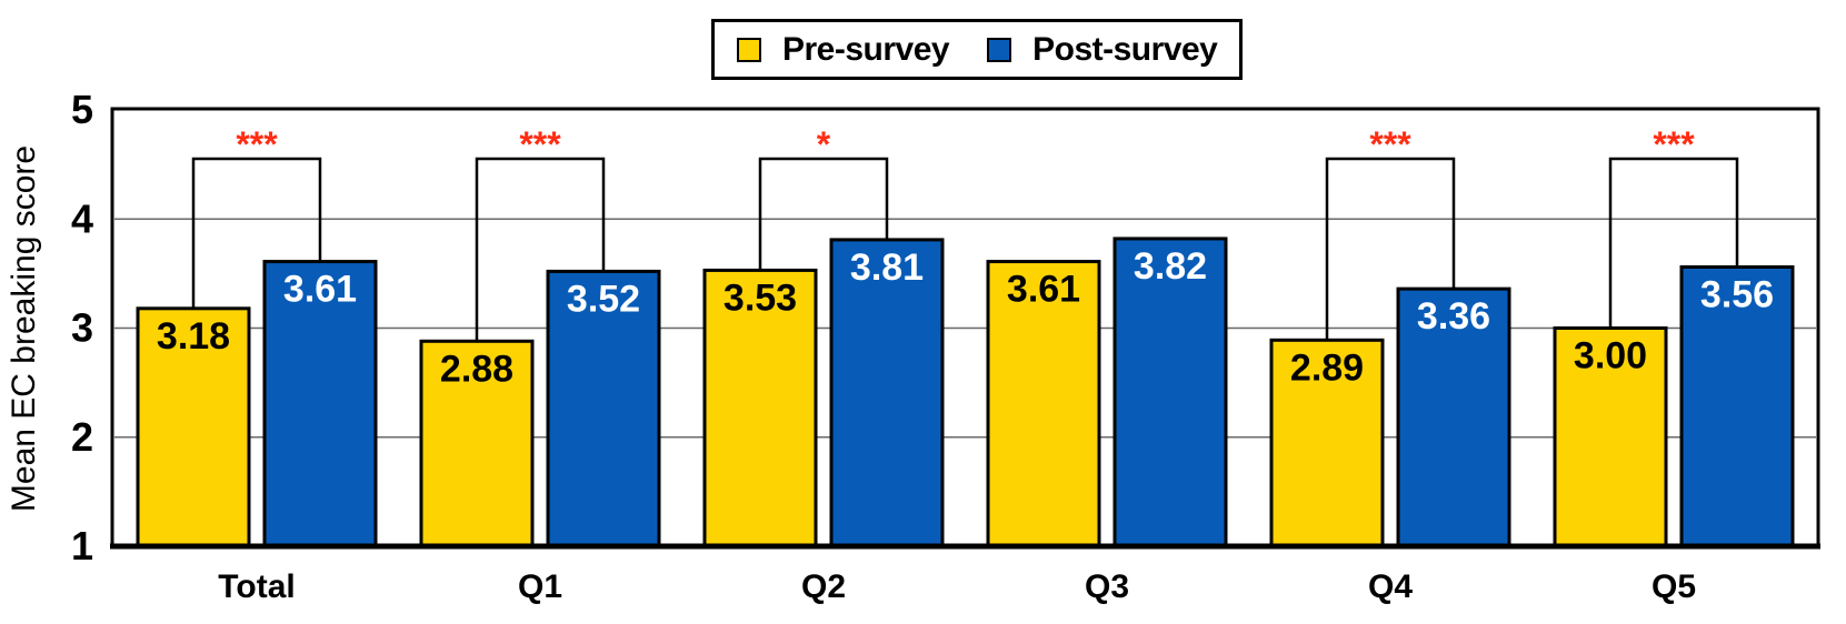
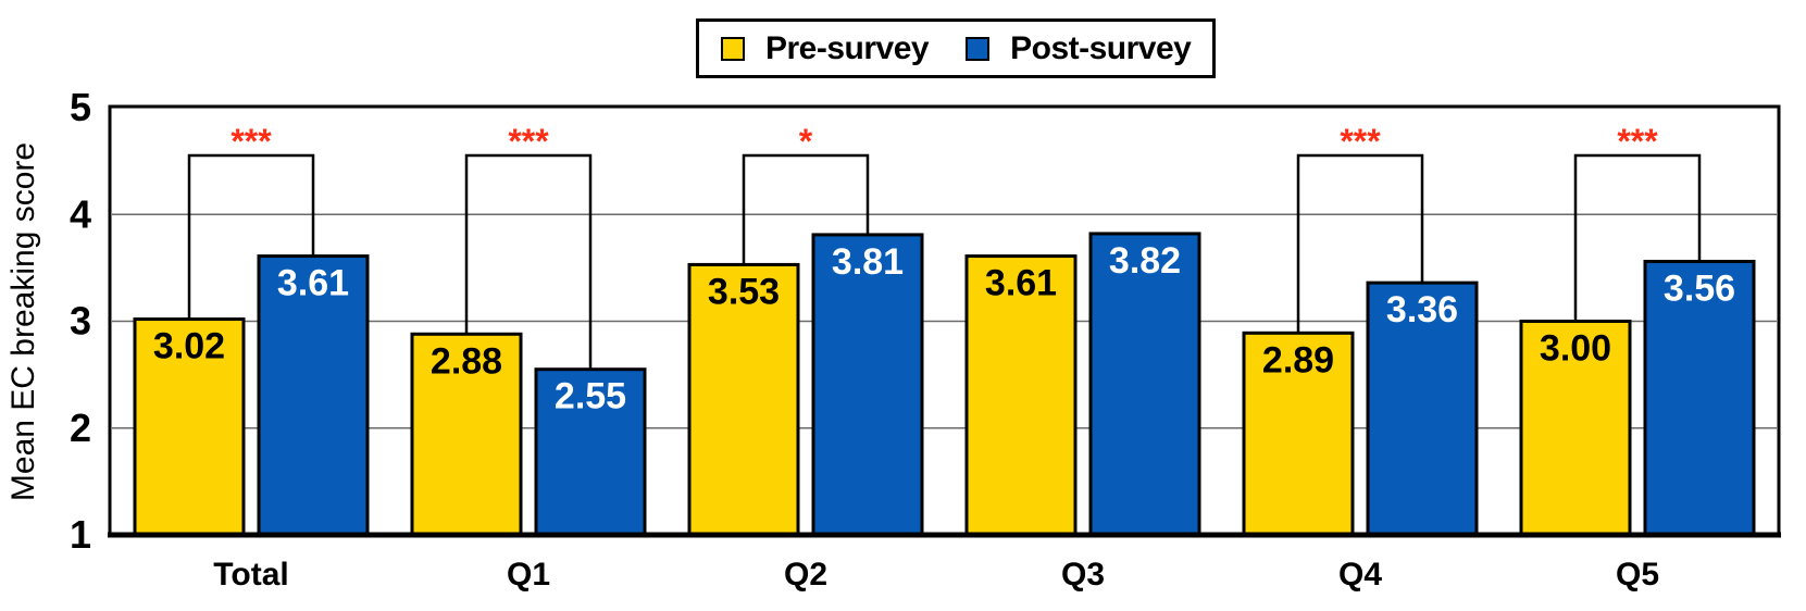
Pre-survey/Total: 3.18 -> 3.02
Post-survey/Q1: 3.52 -> 2.55
